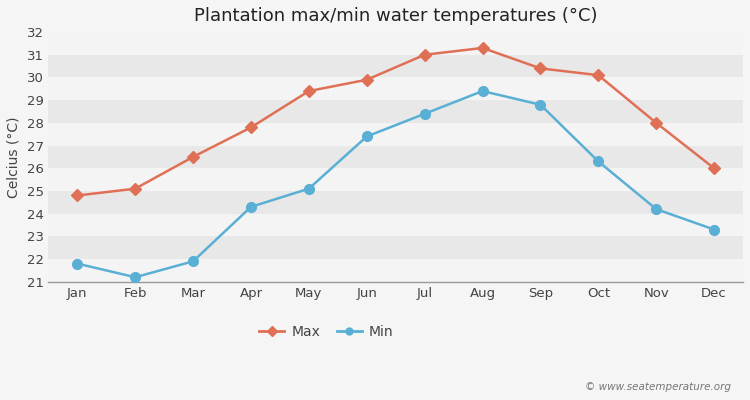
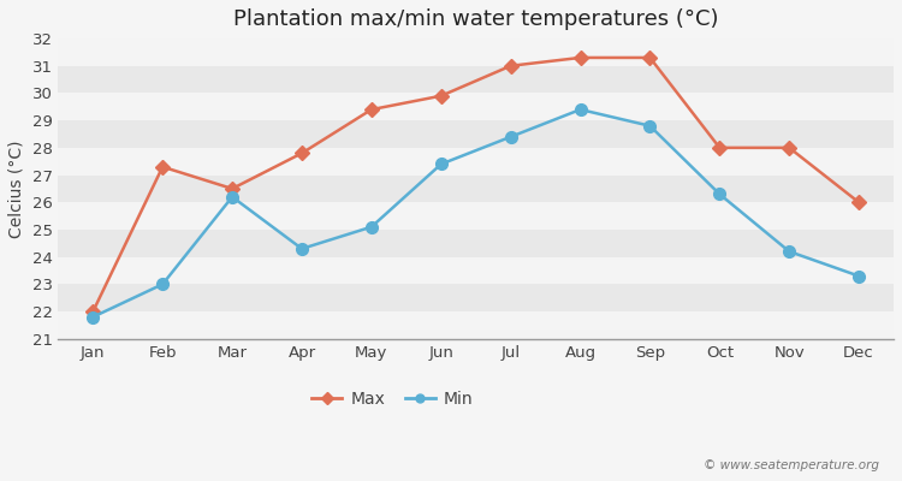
Max/Jan: 24.8 -> 22.0
Max/Feb: 25.1 -> 27.3
Min/Feb: 21.2 -> 23.0
Min/Mar: 21.9 -> 26.2
Max/Sep: 30.4 -> 31.3
Max/Oct: 30.1 -> 28.0
